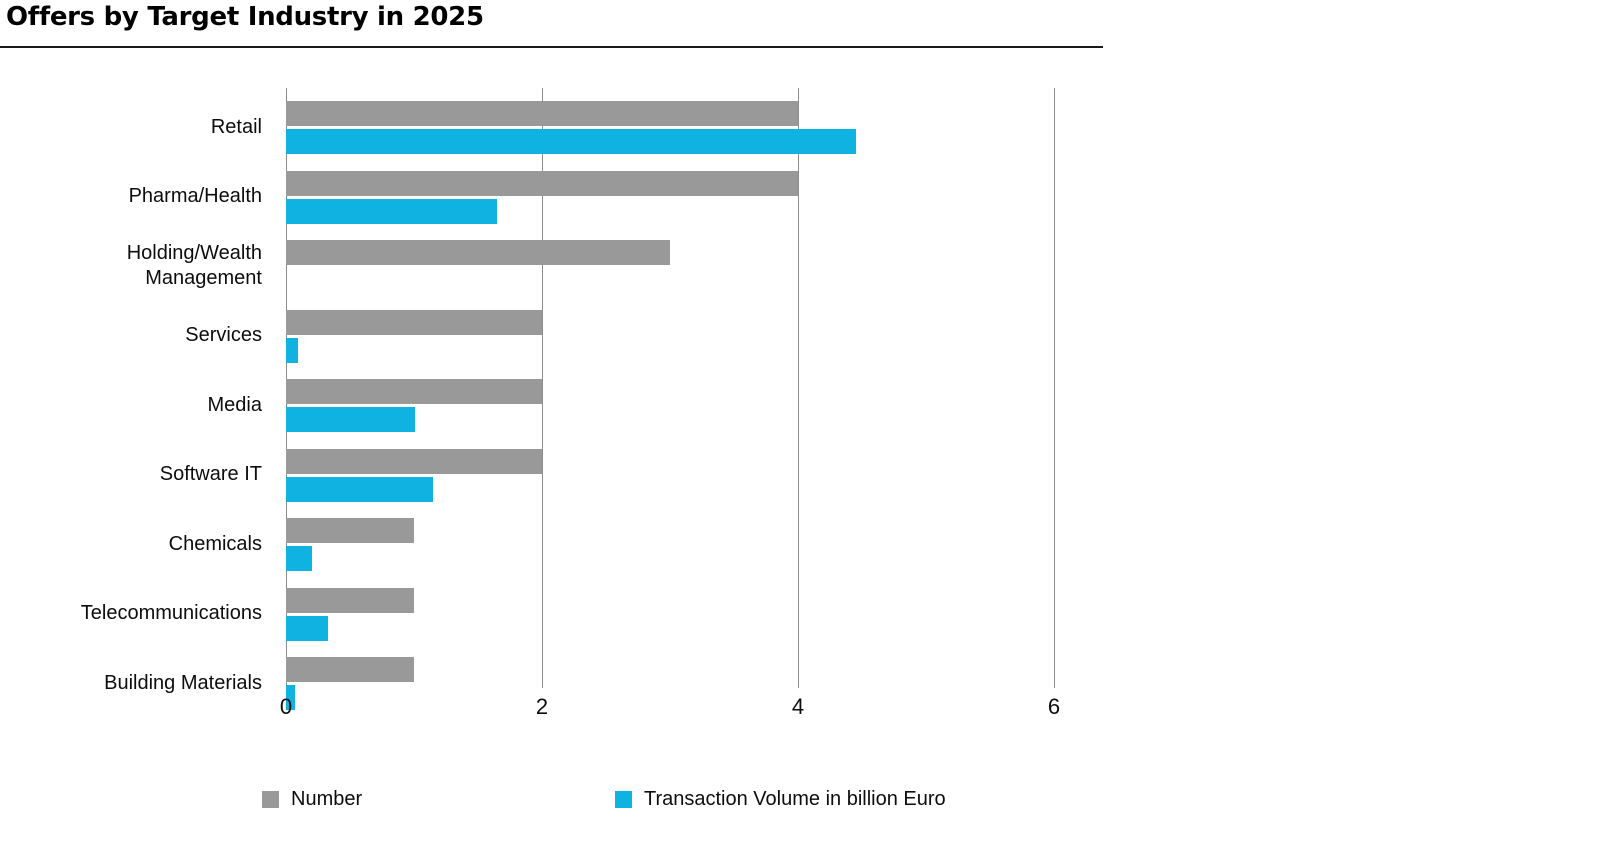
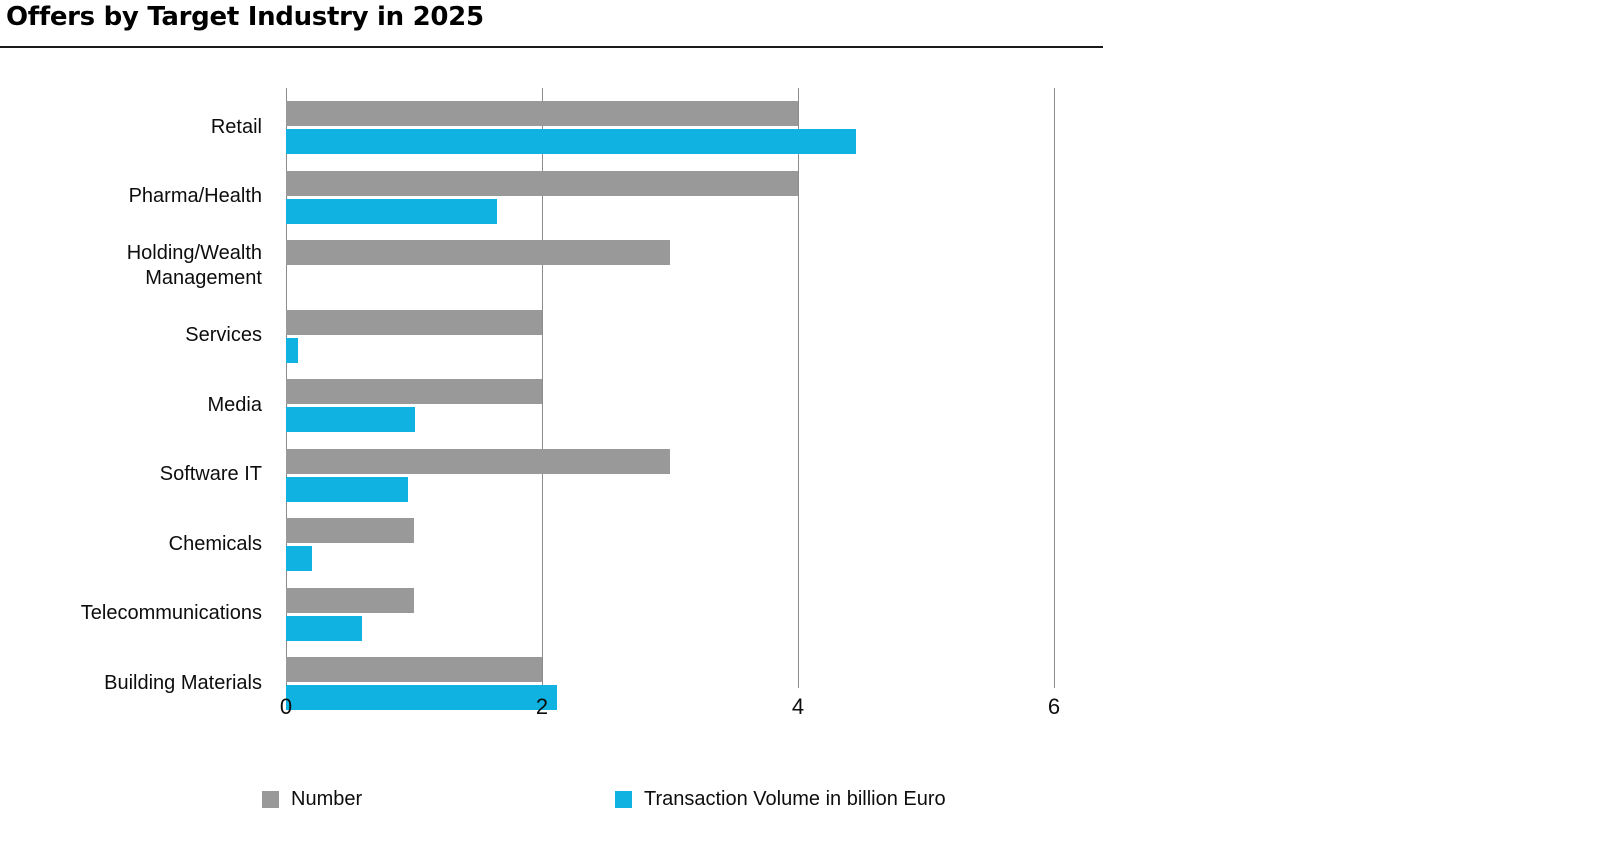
Number/Software IT: 2 -> 3
Transaction Volume in billion Euro/Software IT: 1.15 -> 0.95
Transaction Volume in billion Euro/Telecommunications: 0.33 -> 0.59
Number/Building Materials: 1 -> 2
Transaction Volume in billion Euro/Building Materials: 0.07 -> 2.12
